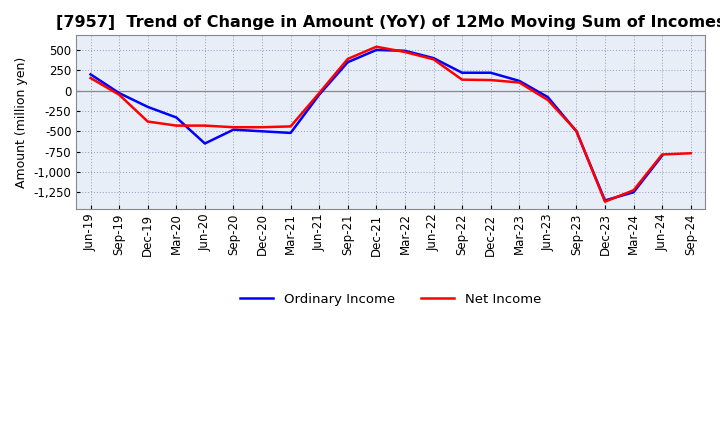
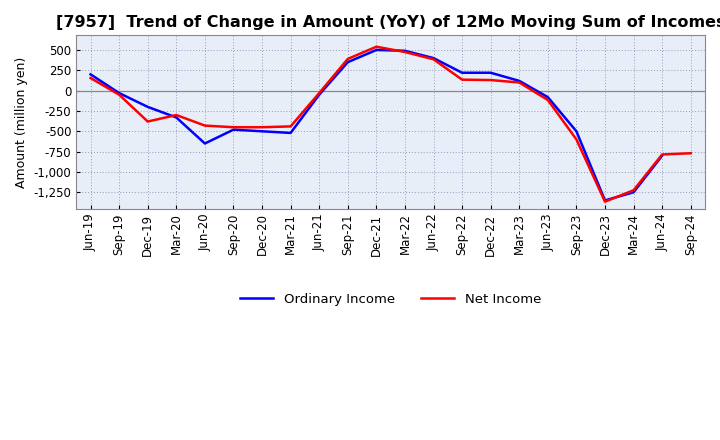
Net Income/Mar-20: -430 -> -300
Net Income/Sep-23: -500 -> -600
